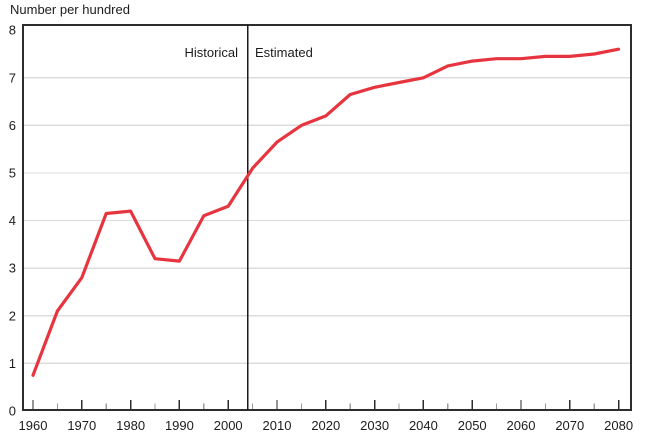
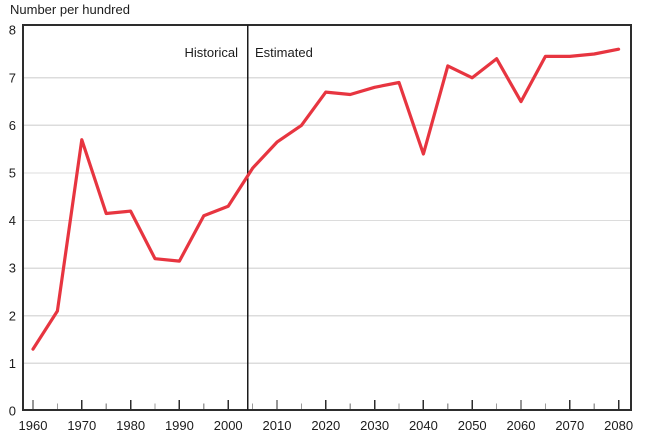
1960: 0.8 -> 1.3
1970: 2.8 -> 5.7
2020: 6.2 -> 6.7
2040: 7.0 -> 5.4
2050: 7.3 -> 7.0
2060: 7.4 -> 6.5
